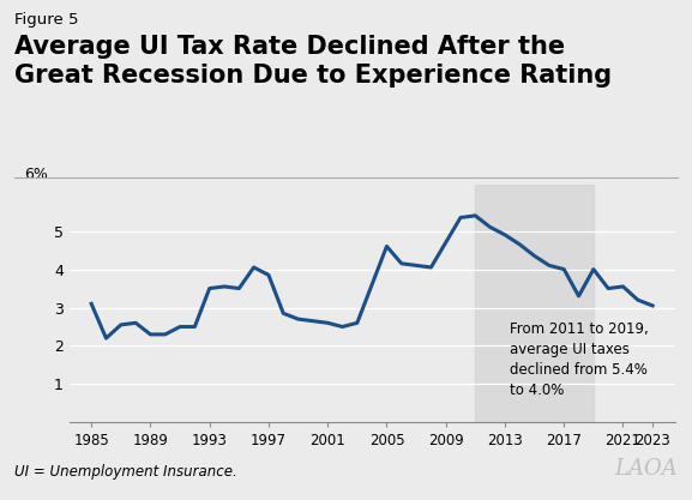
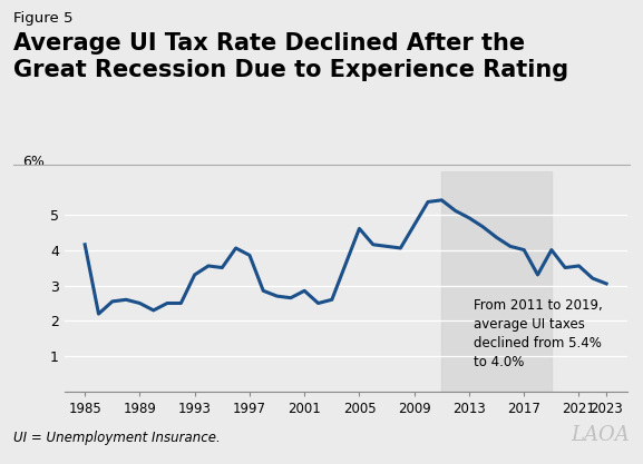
1985: 3.10 -> 4.15
1989: 2.30 -> 2.50
1993: 3.50 -> 3.30
2001: 2.60 -> 2.85
